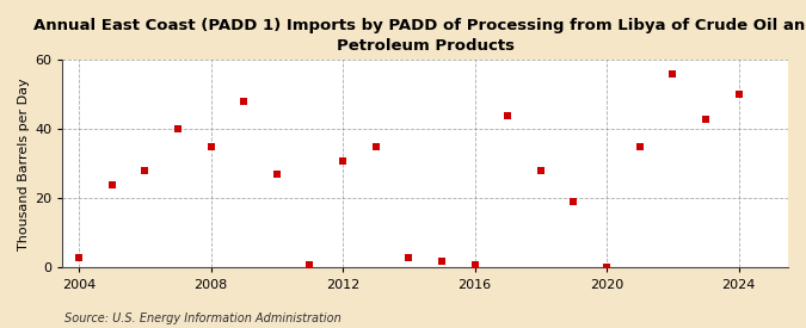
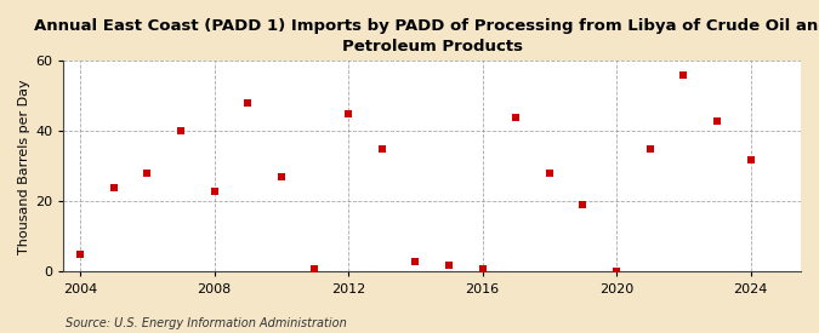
2004: 3 -> 5
2008: 35 -> 23
2012: 31 -> 45
2024: 50 -> 32
